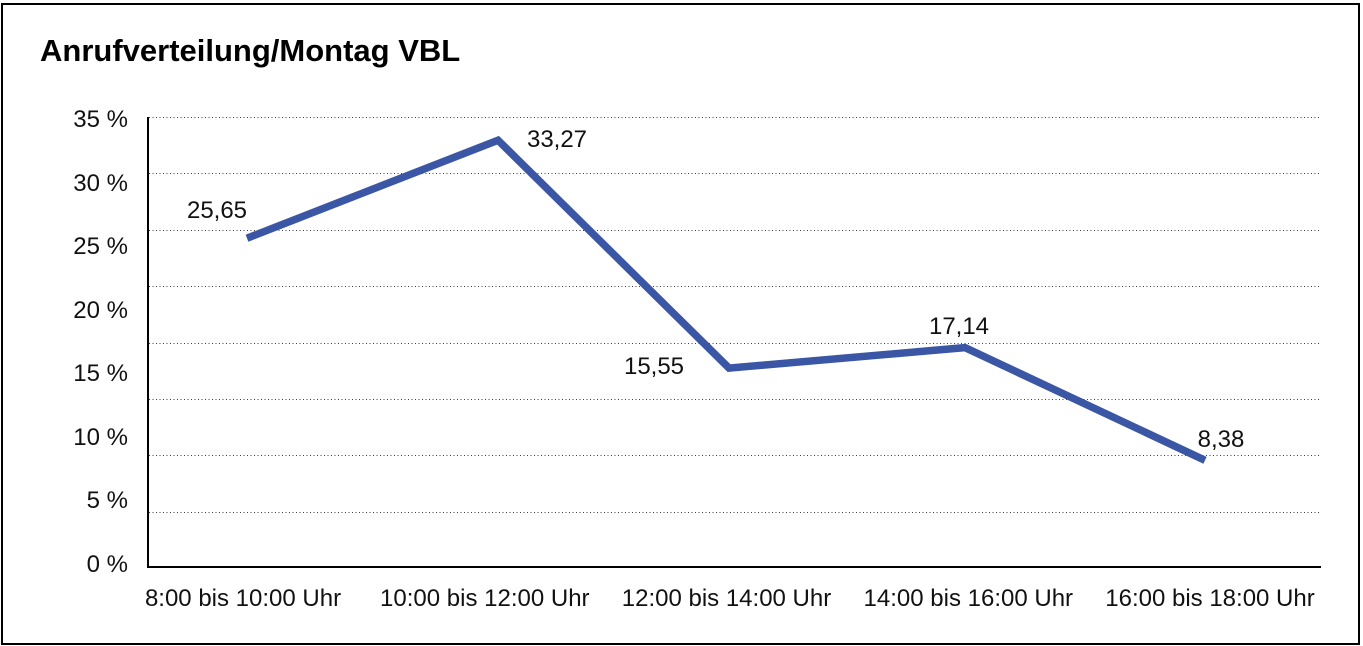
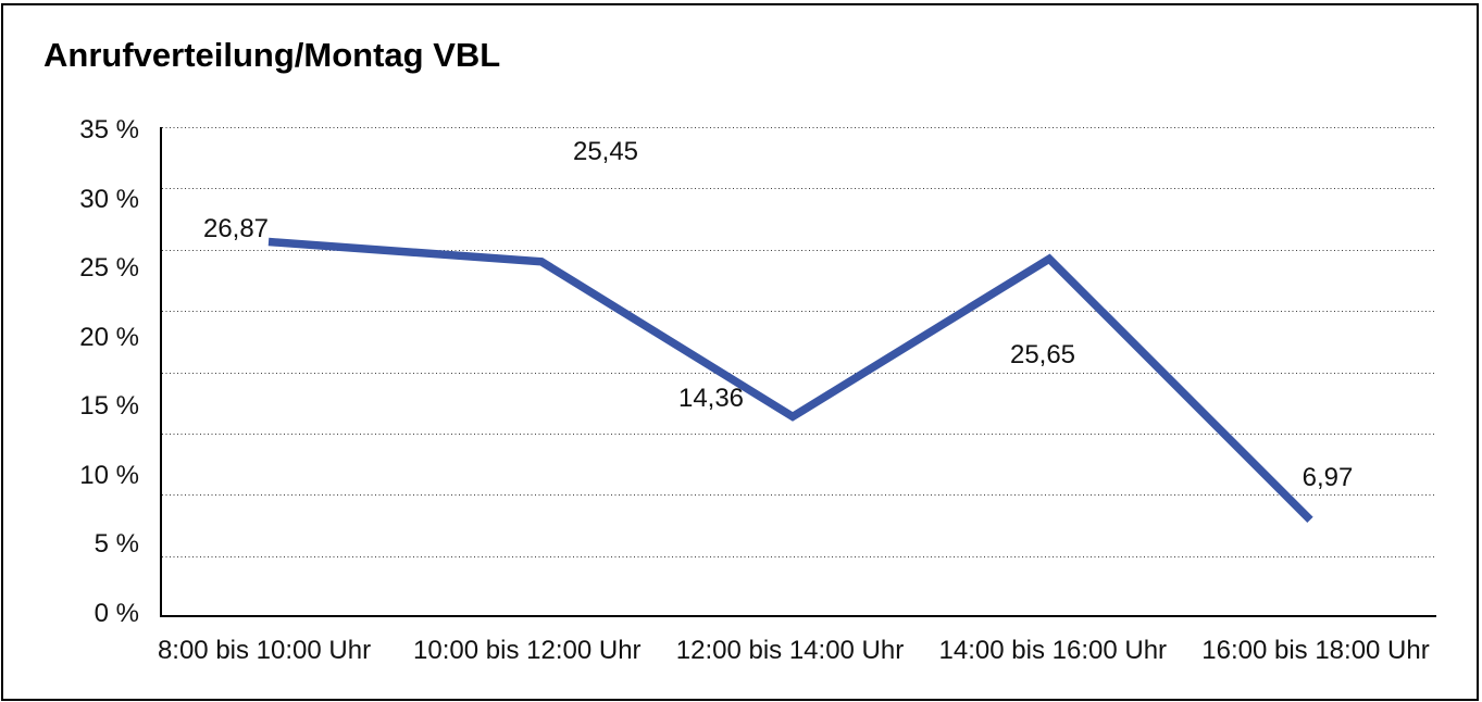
8:00 bis 10:00 Uhr: 25,65 -> 26,87
10:00 bis 12:00 Uhr: 33,27 -> 25,45
12:00 bis 14:00 Uhr: 15,55 -> 14,36
14:00 bis 16:00 Uhr: 17,14 -> 25,65
16:00 bis 18:00 Uhr: 8,38 -> 6,97
